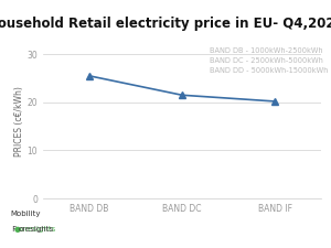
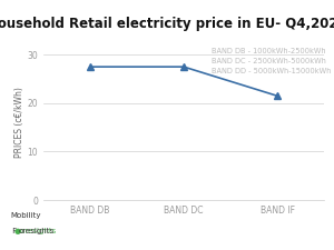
BAND DB: 25.5 -> 27.5
BAND DC: 21.5 -> 27.5
BAND IF: 20.2 -> 21.5
